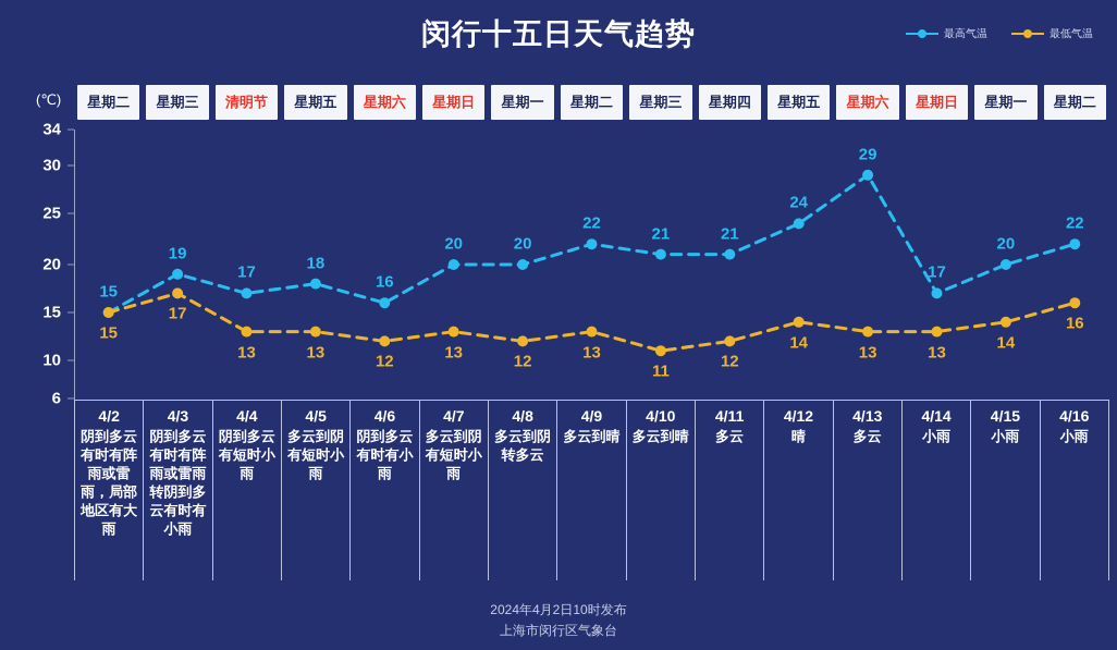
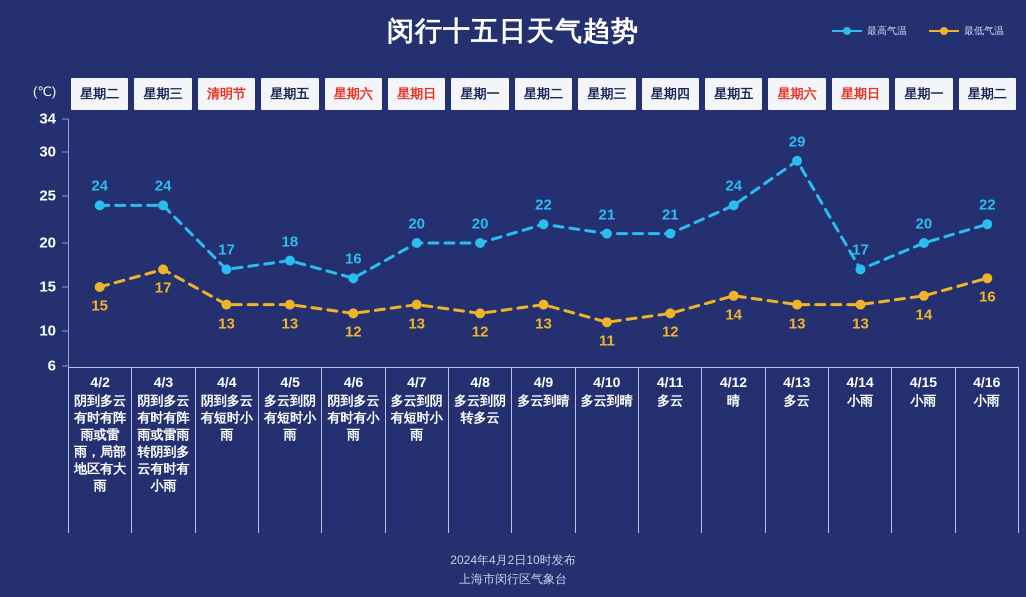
最高气温/4/2: 15 -> 24
最高气温/4/3: 19 -> 24
